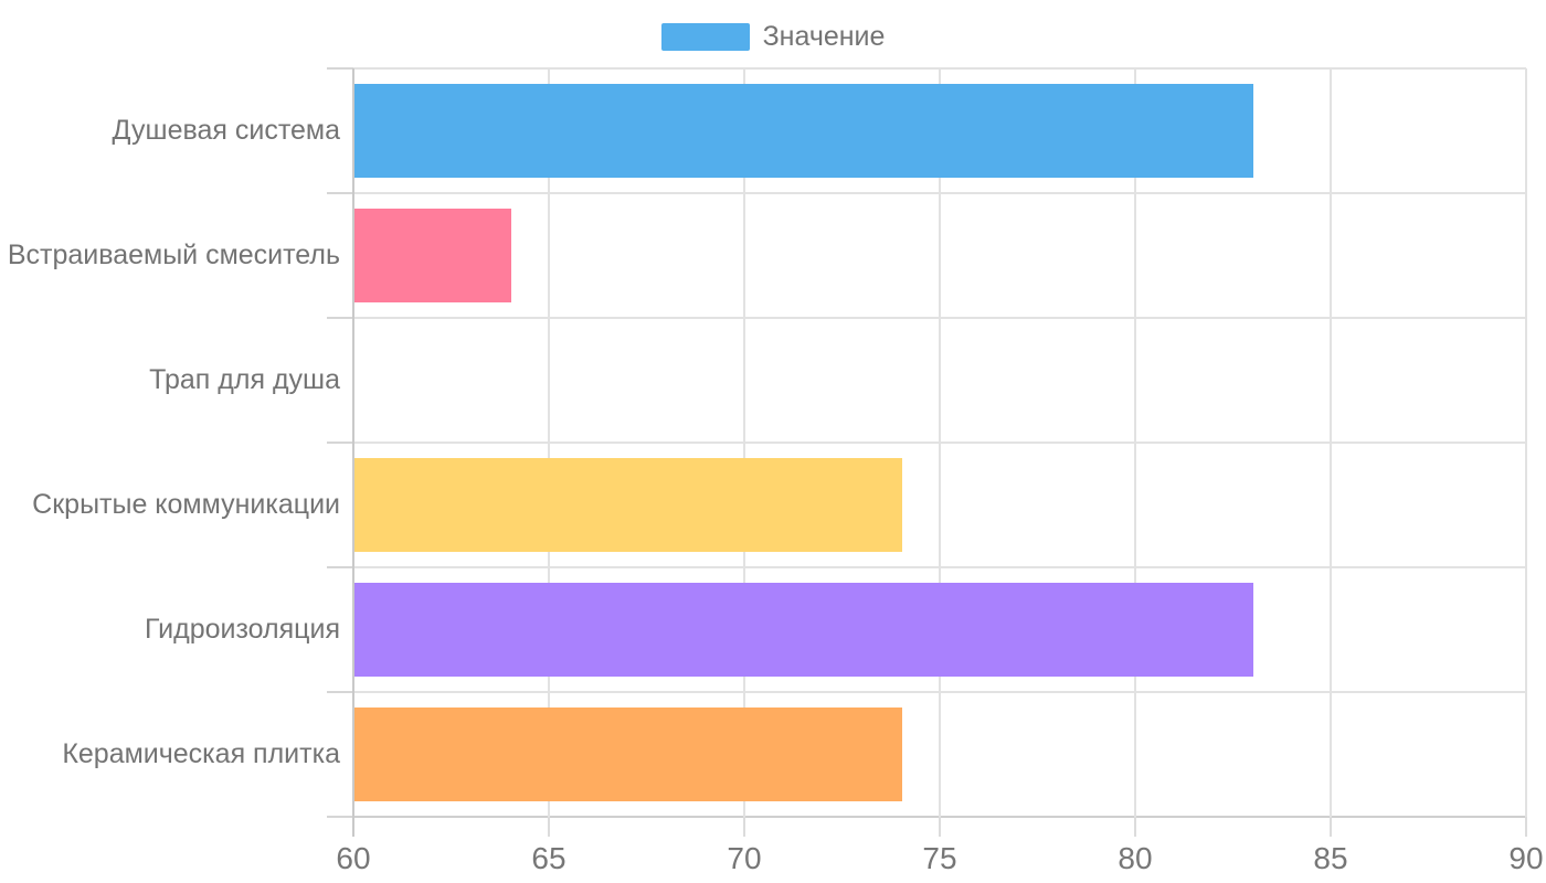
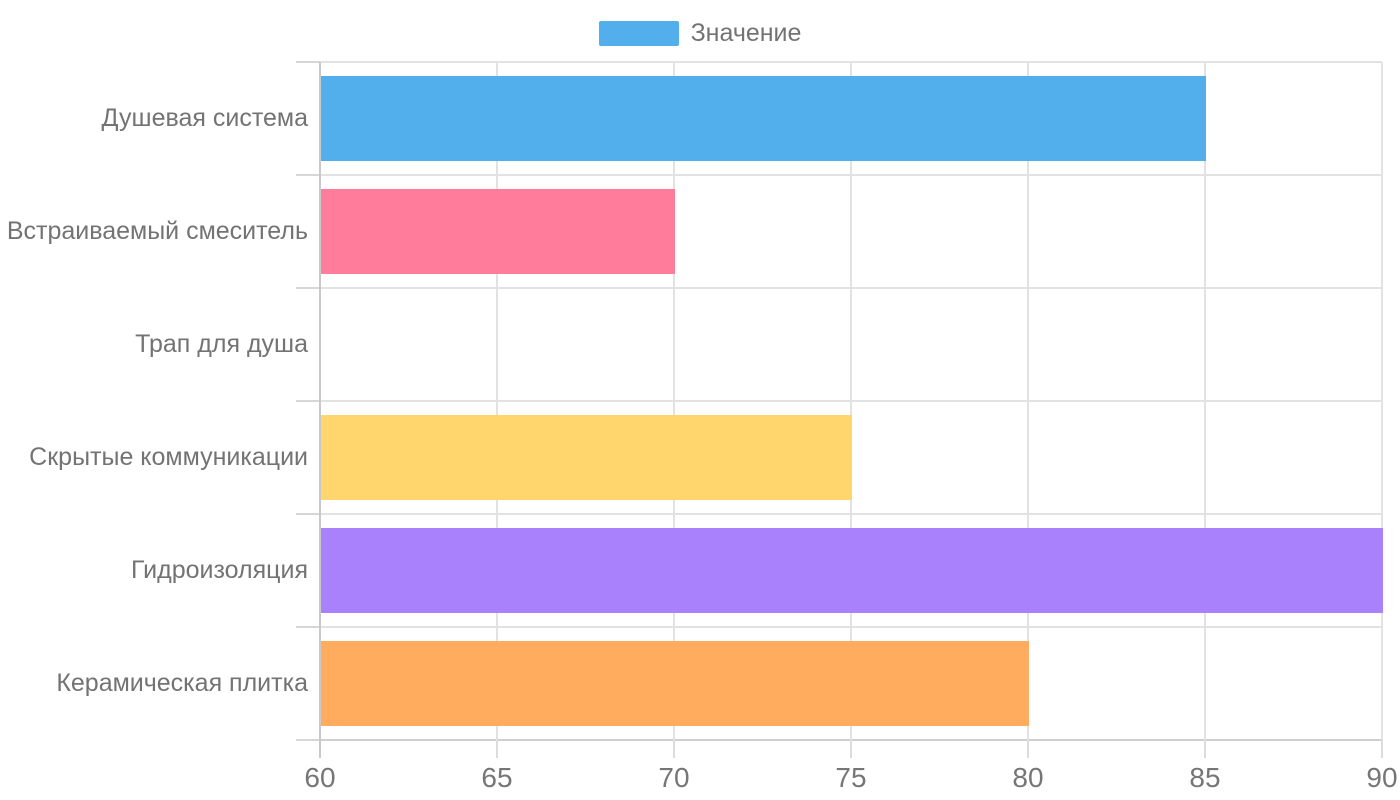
Душевая система: 83 -> 85
Встраиваемый смеситель: 64 -> 70
Скрытые коммуникации: 74 -> 75
Гидроизоляция: 83 -> 90
Керамическая плитка: 74 -> 80
